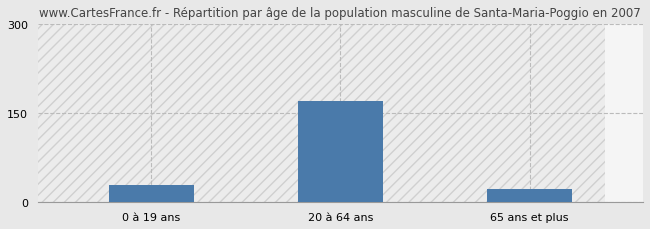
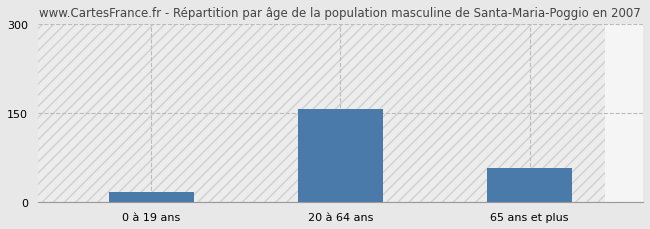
0 à 19 ans: 30 -> 18
20 à 64 ans: 170 -> 158
65 ans et plus: 22 -> 58
